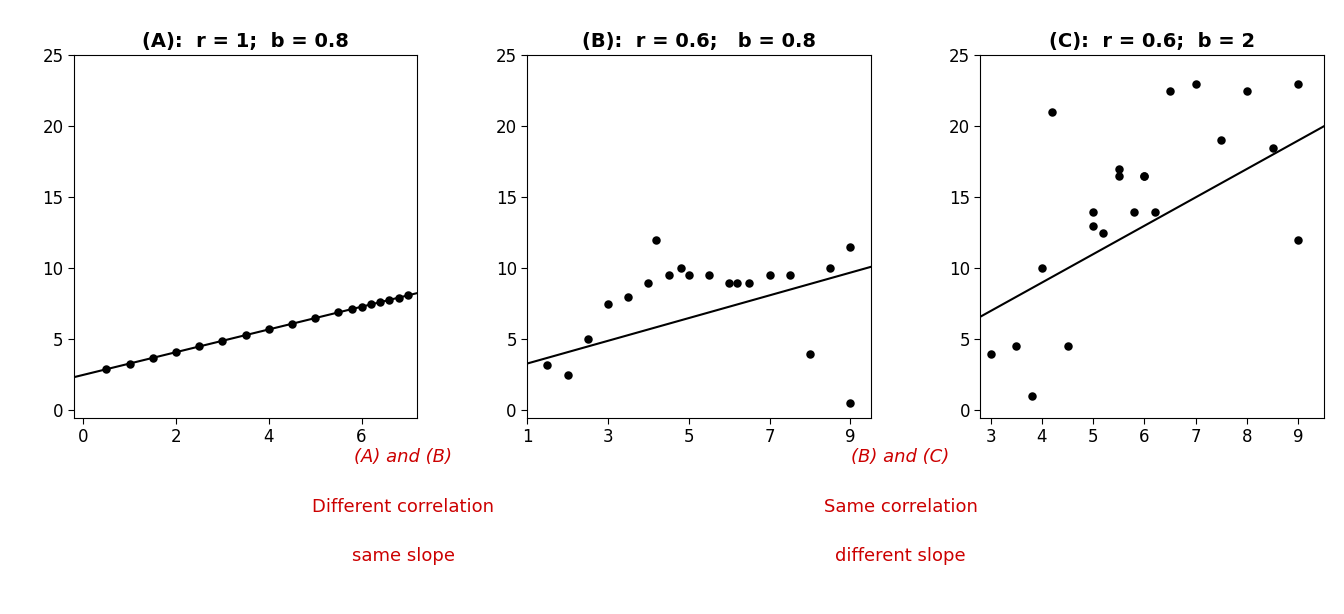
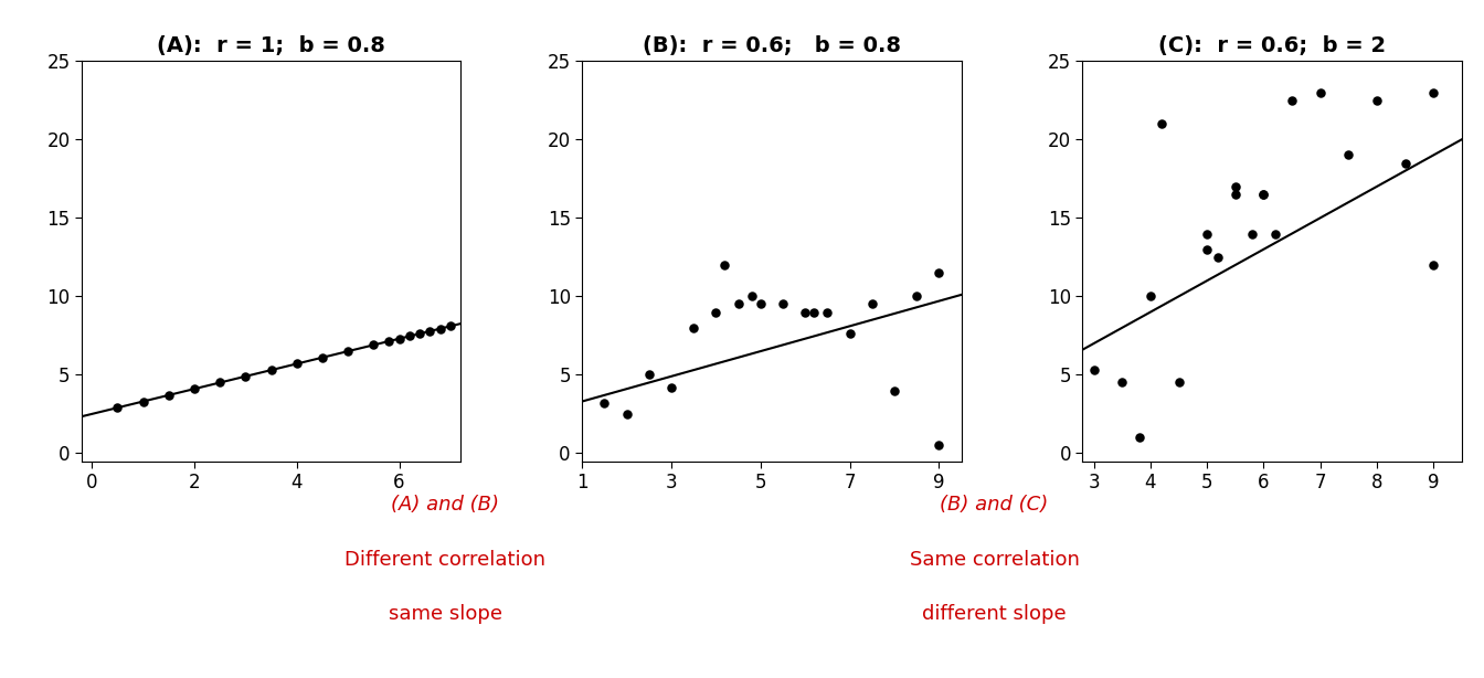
(B): r = 0.6; b = 0.8/3: 7.5 -> 4.2
(B): r = 0.6; b = 0.8/7: 9.5 -> 7.6
(C): r = 0.6; b = 2/3: 4.0 -> 5.3
